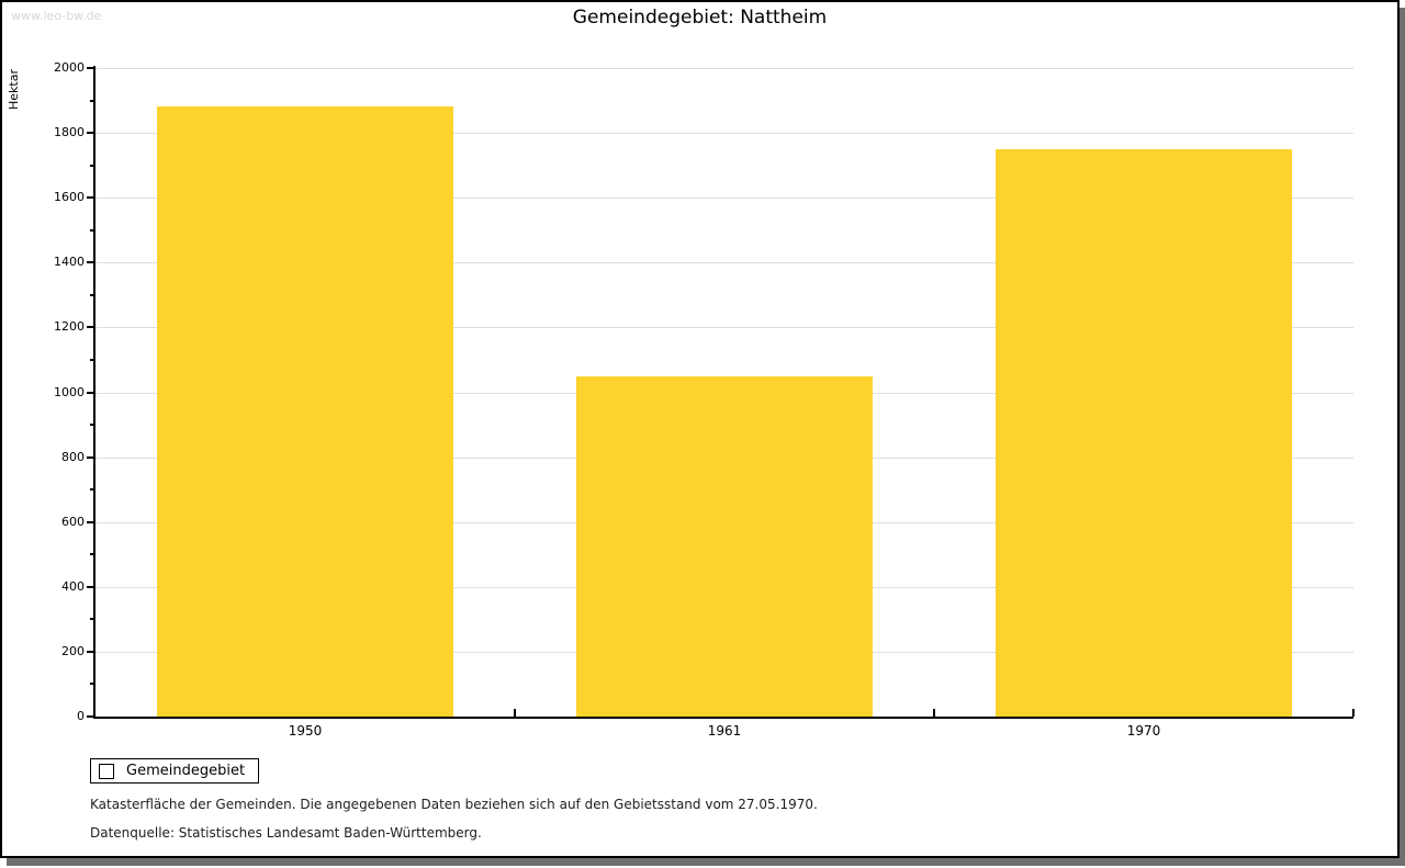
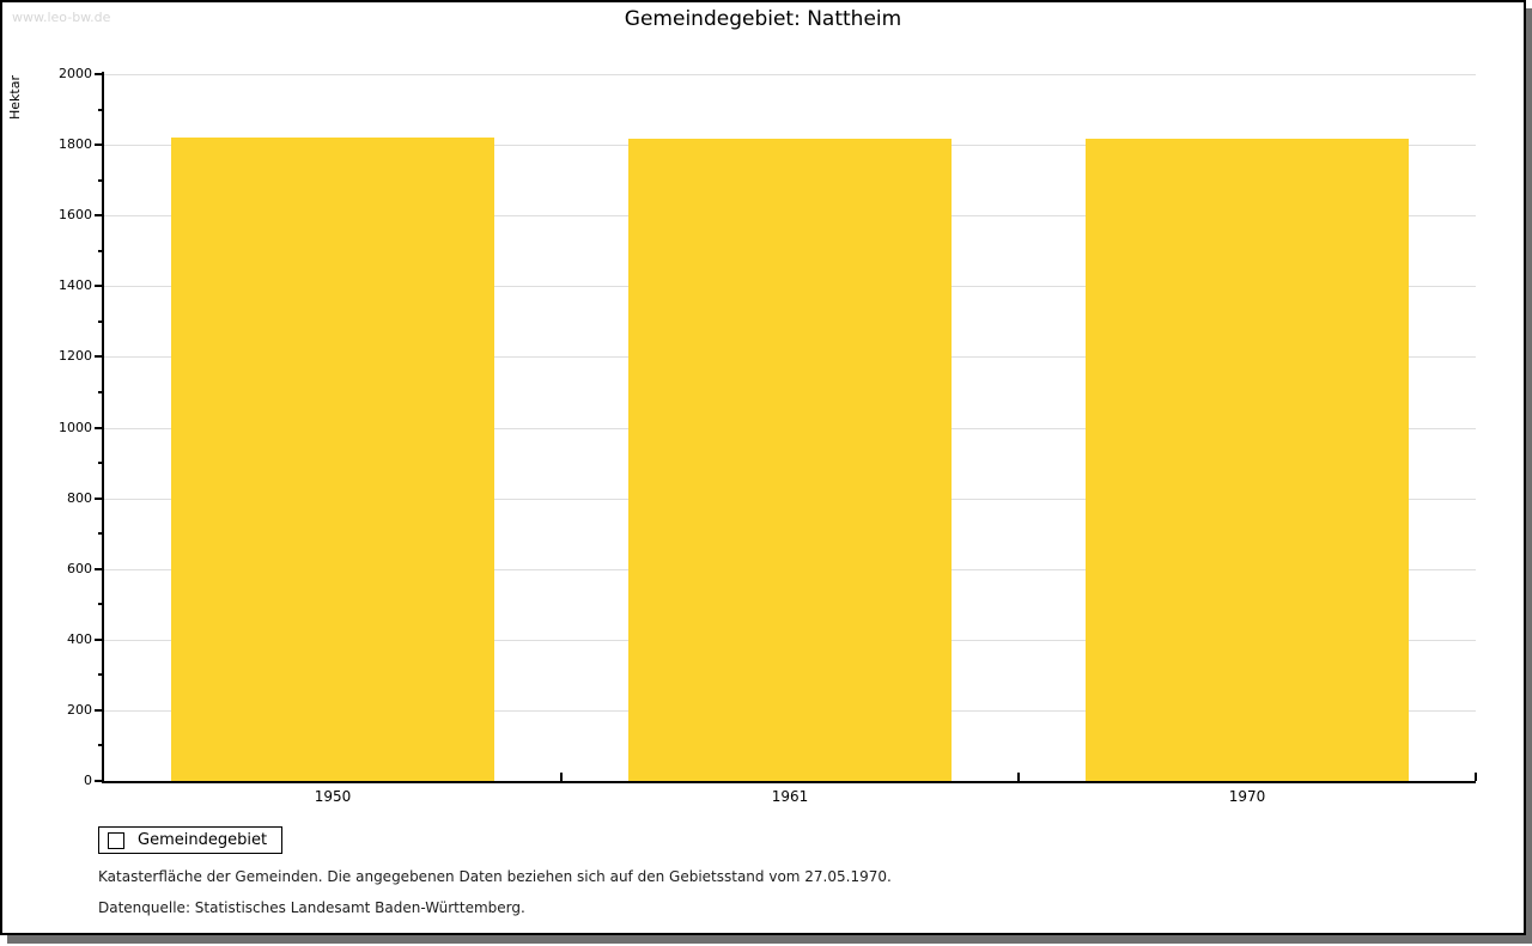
1950: 1880 -> 1820
1961: 1050 -> 1820
1970: 1750 -> 1820
